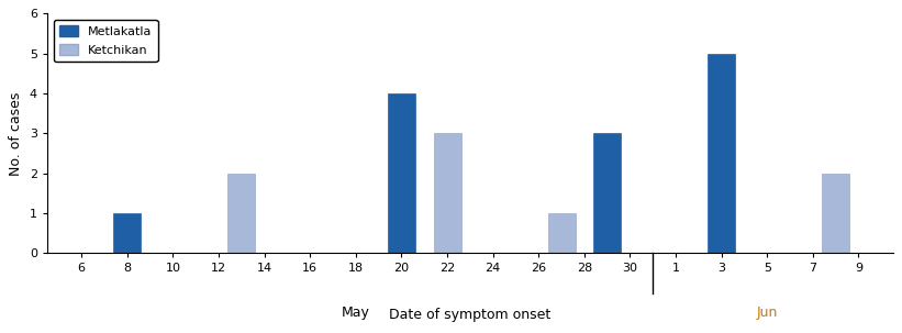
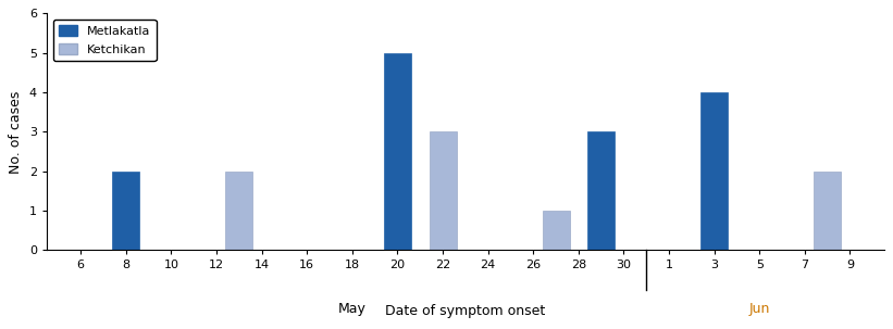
8: 1 -> 2
20: 4 -> 5
3: 5 -> 4
